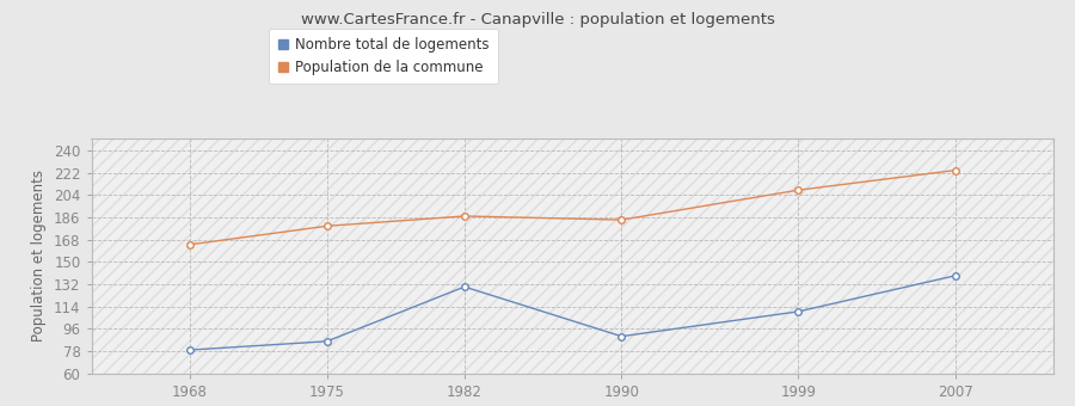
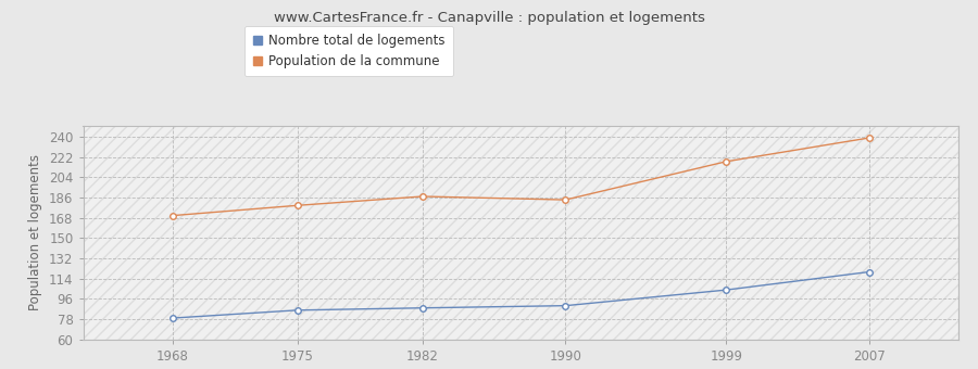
Population de la commune/1968: 164 -> 170
Nombre total de logements/1982: 130 -> 88
Nombre total de logements/1999: 110 -> 104
Population de la commune/1999: 208 -> 218
Nombre total de logements/2007: 139 -> 120
Population de la commune/2007: 224 -> 239
